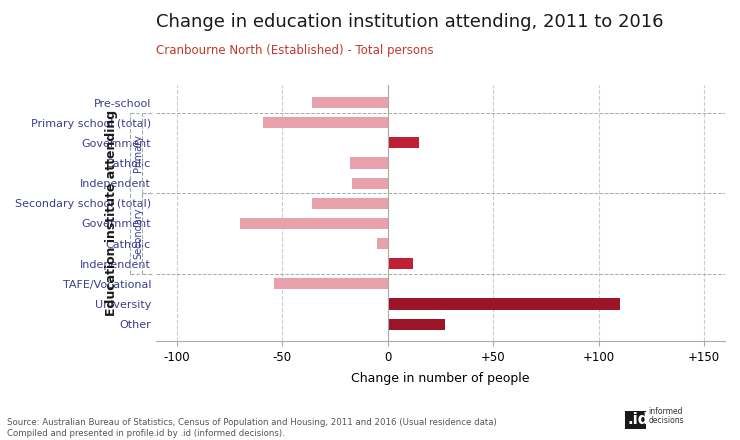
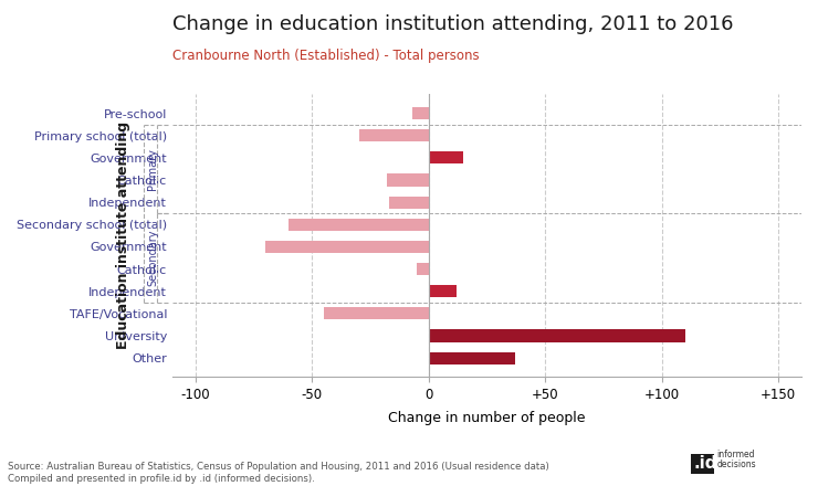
Pre-school: -36 -> -7
Primary school (total): -59 -> -30
Secondary school (total): -36 -> -60
TAFE/Vocational: -54 -> -45
Other: 27 -> 37
